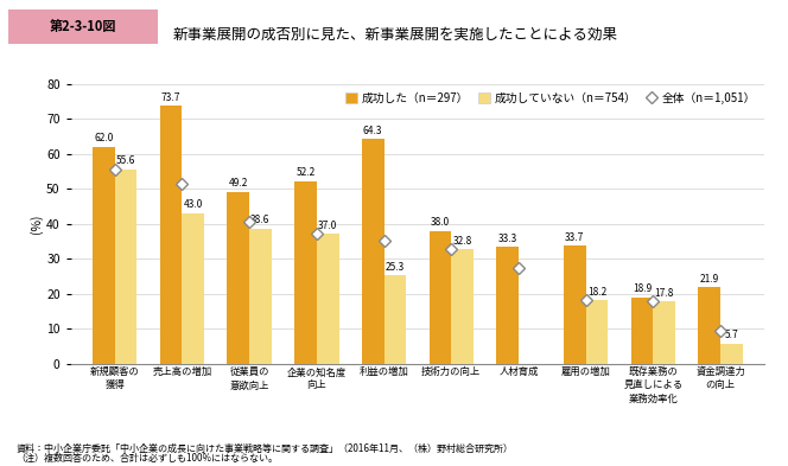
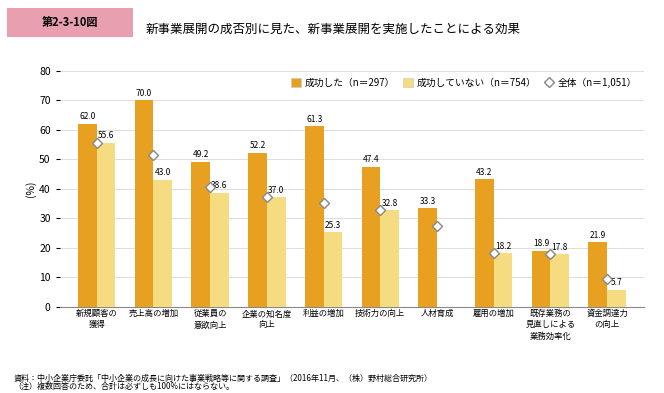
成功した（n＝297）/売上高の増加: 73.7 -> 70.0
成功した（n＝297）/利益の増加: 64.3 -> 61.3
成功した（n＝297）/技術力の向上: 38.0 -> 47.4
成功した（n＝297）/雇用の増加: 33.7 -> 43.2
